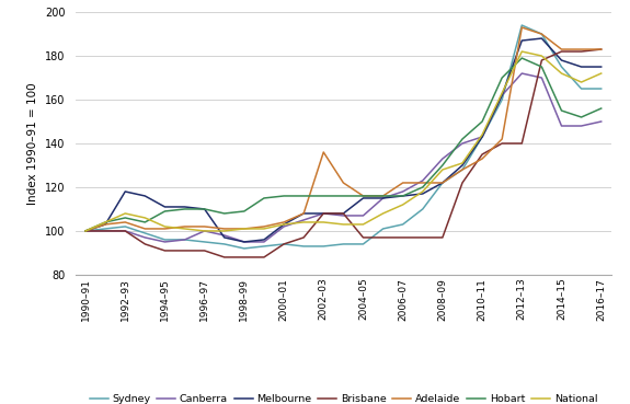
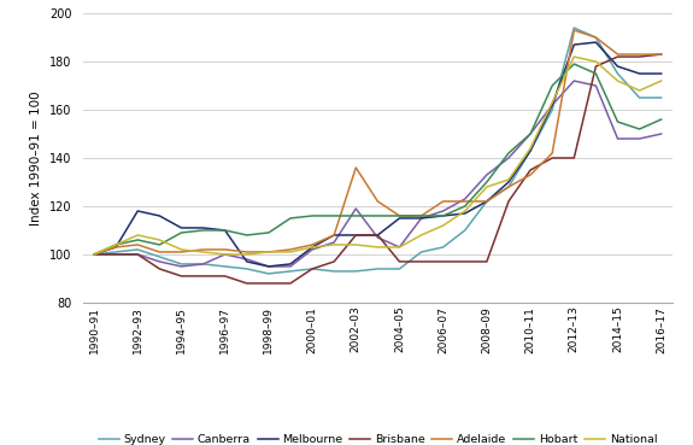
Canberra/2002–03: 108 -> 119
Canberra/2004–05: 107 -> 103
Canberra/2010–11: 143 -> 150
